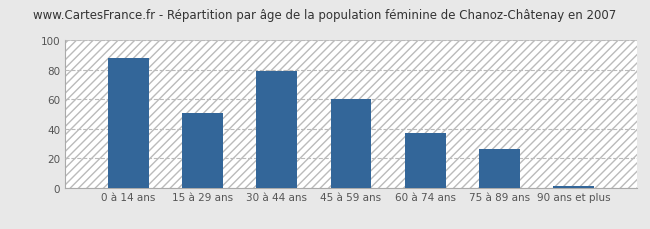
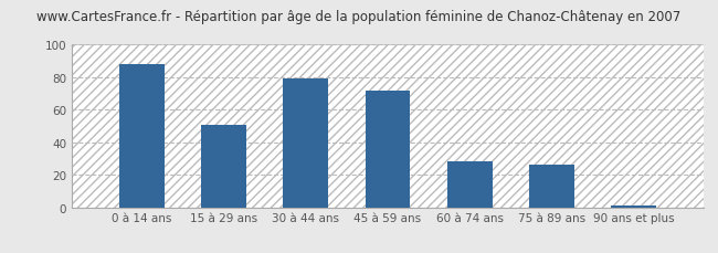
45 à 59 ans: 60 -> 72
60 à 74 ans: 37 -> 28
